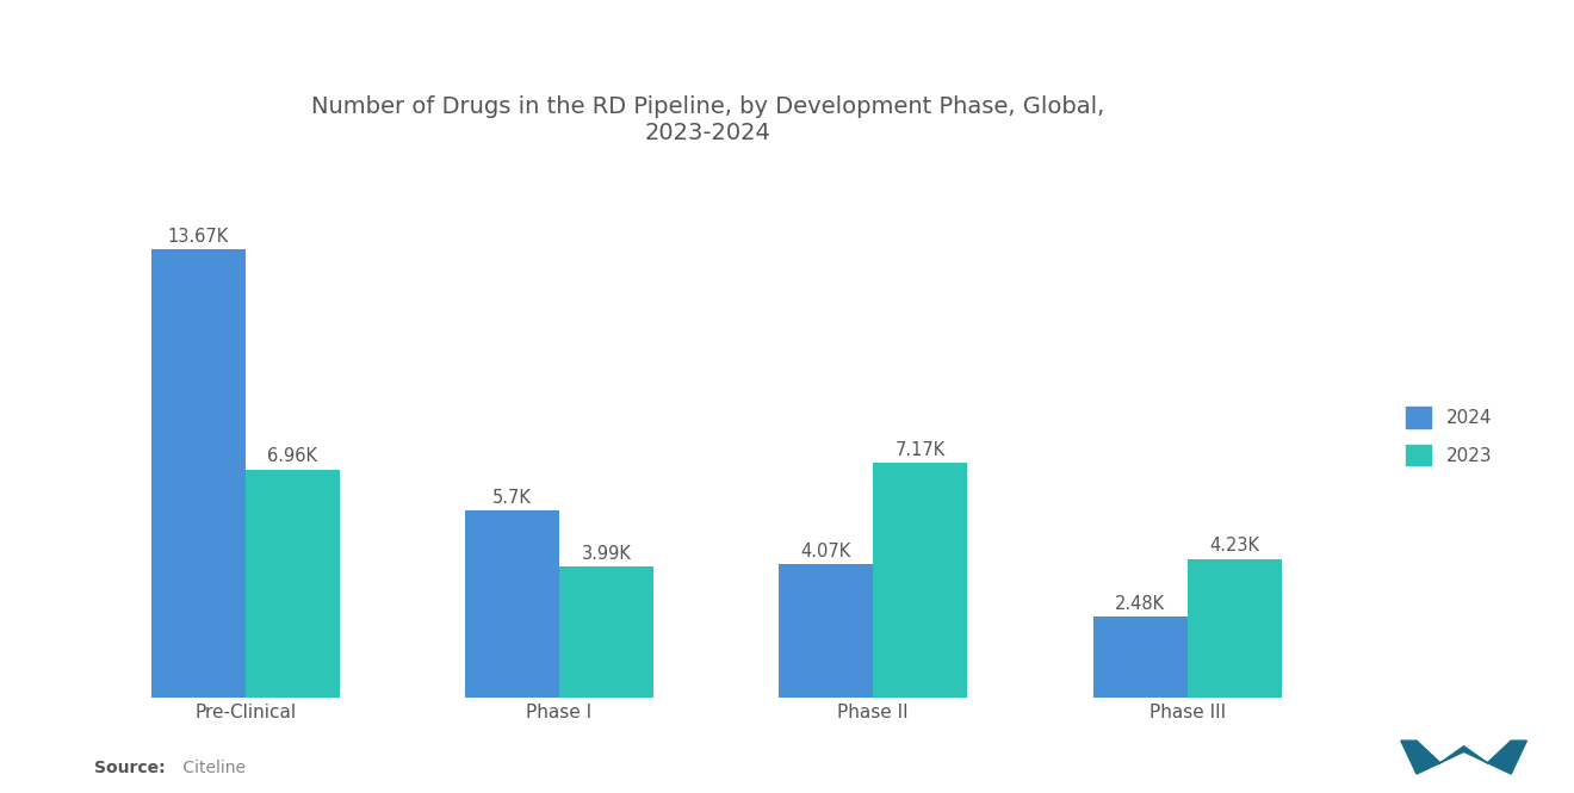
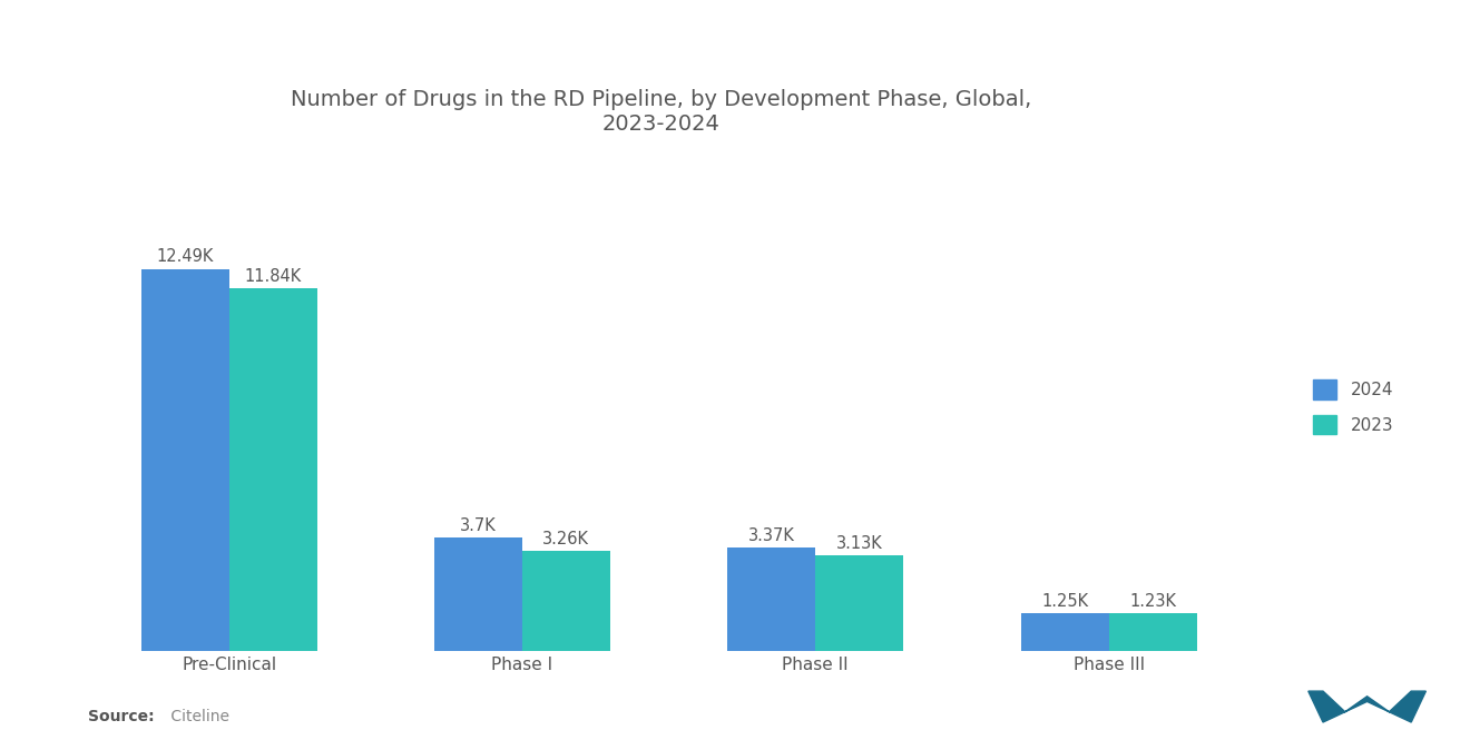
2024/Pre-Clinical: 13.67K -> 12.49K
2023/Pre-Clinical: 6.96K -> 11.84K
2024/Phase I: 5.7K -> 3.7K
2023/Phase I: 3.99K -> 3.26K
2024/Phase II: 4.07K -> 3.37K
2023/Phase II: 7.17K -> 3.13K
2024/Phase III: 2.48K -> 1.25K
2023/Phase III: 4.23K -> 1.23K
